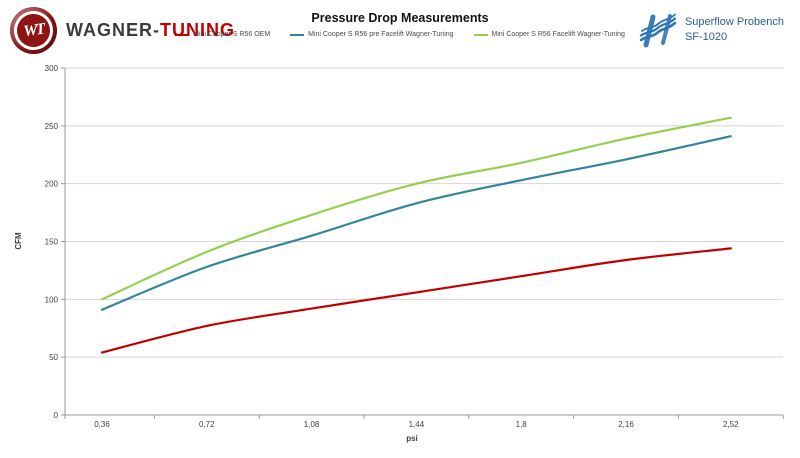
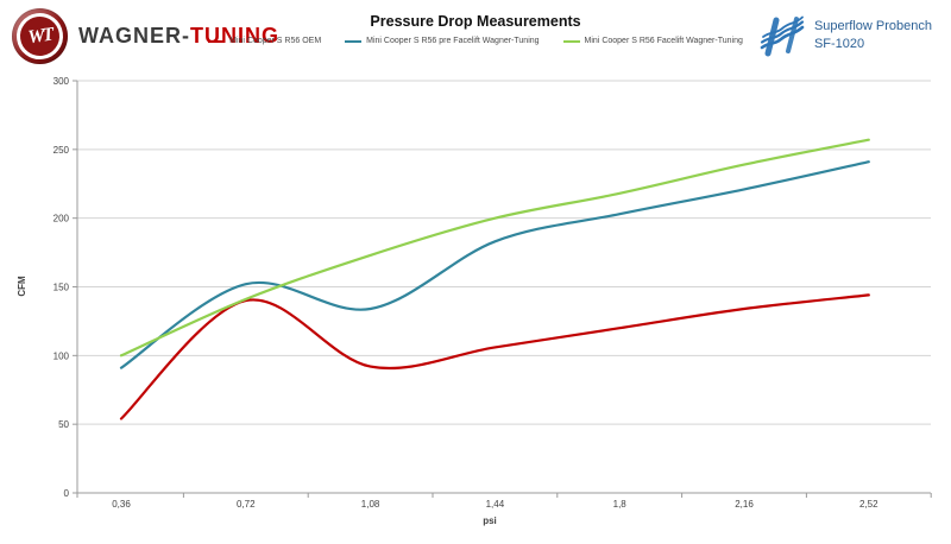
Mini Cooper S R56 OEM/0,72: 77 -> 140
Mini Cooper S R56 pre Facelift Wagner-Tuning/0,72: 128 -> 152
Mini Cooper S R56 pre Facelift Wagner-Tuning/1,08: 155 -> 134
